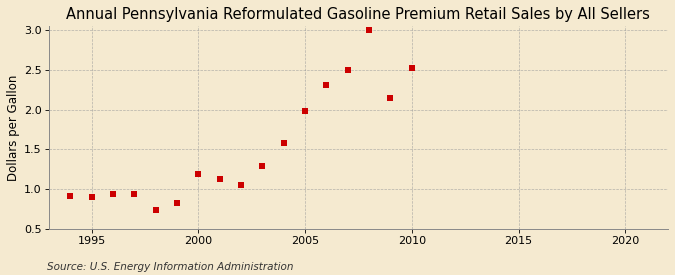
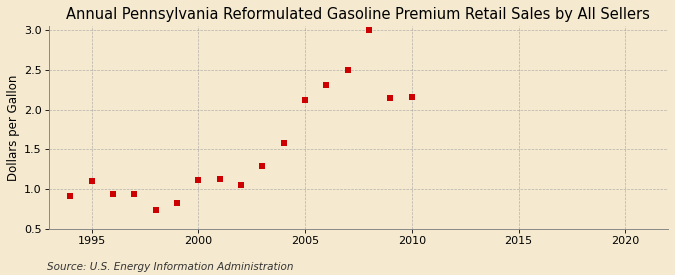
1995: 0.90 -> 1.10
2000: 1.20 -> 1.12
2005: 1.98 -> 2.12
2010: 2.52 -> 2.16
